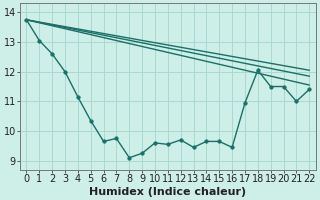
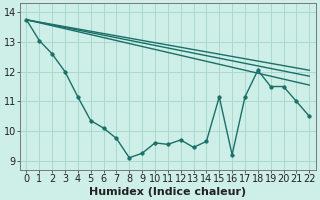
6: 9.65 -> 10.10
15: 9.65 -> 11.15
16: 9.45 -> 9.20
17: 10.95 -> 11.15
22: 11.40 -> 10.50
